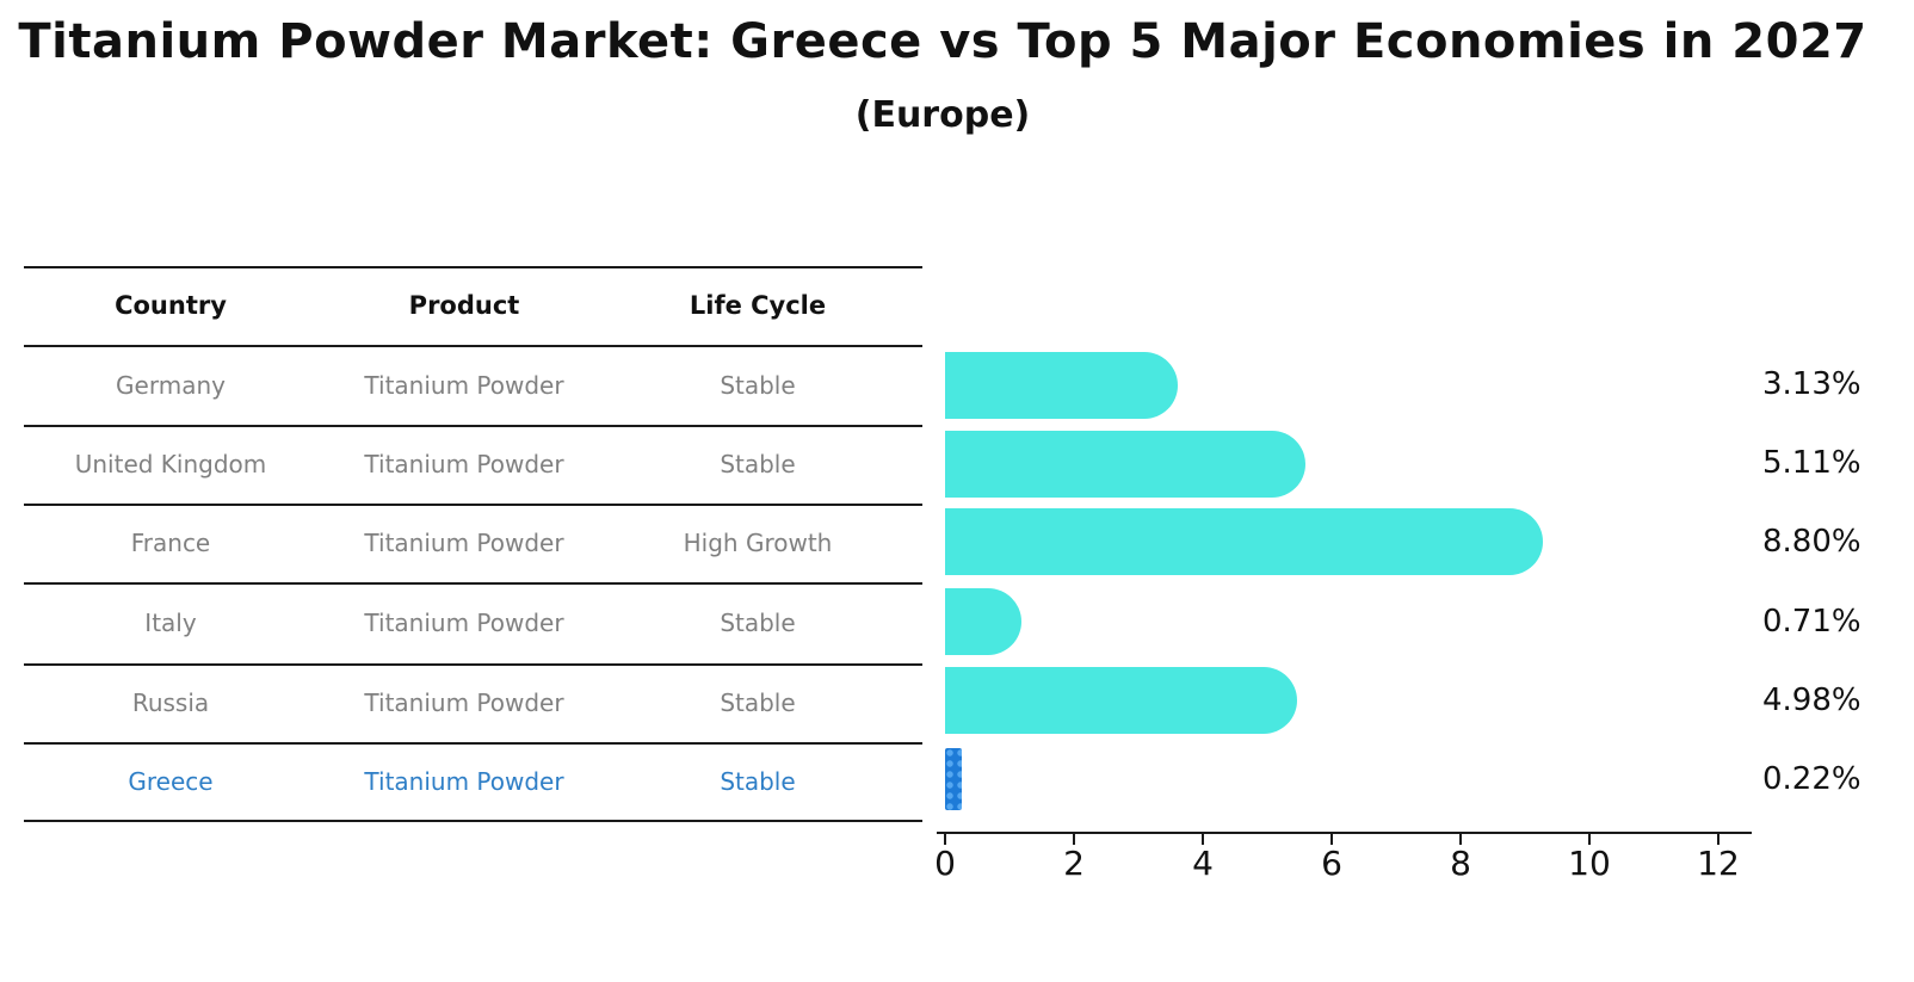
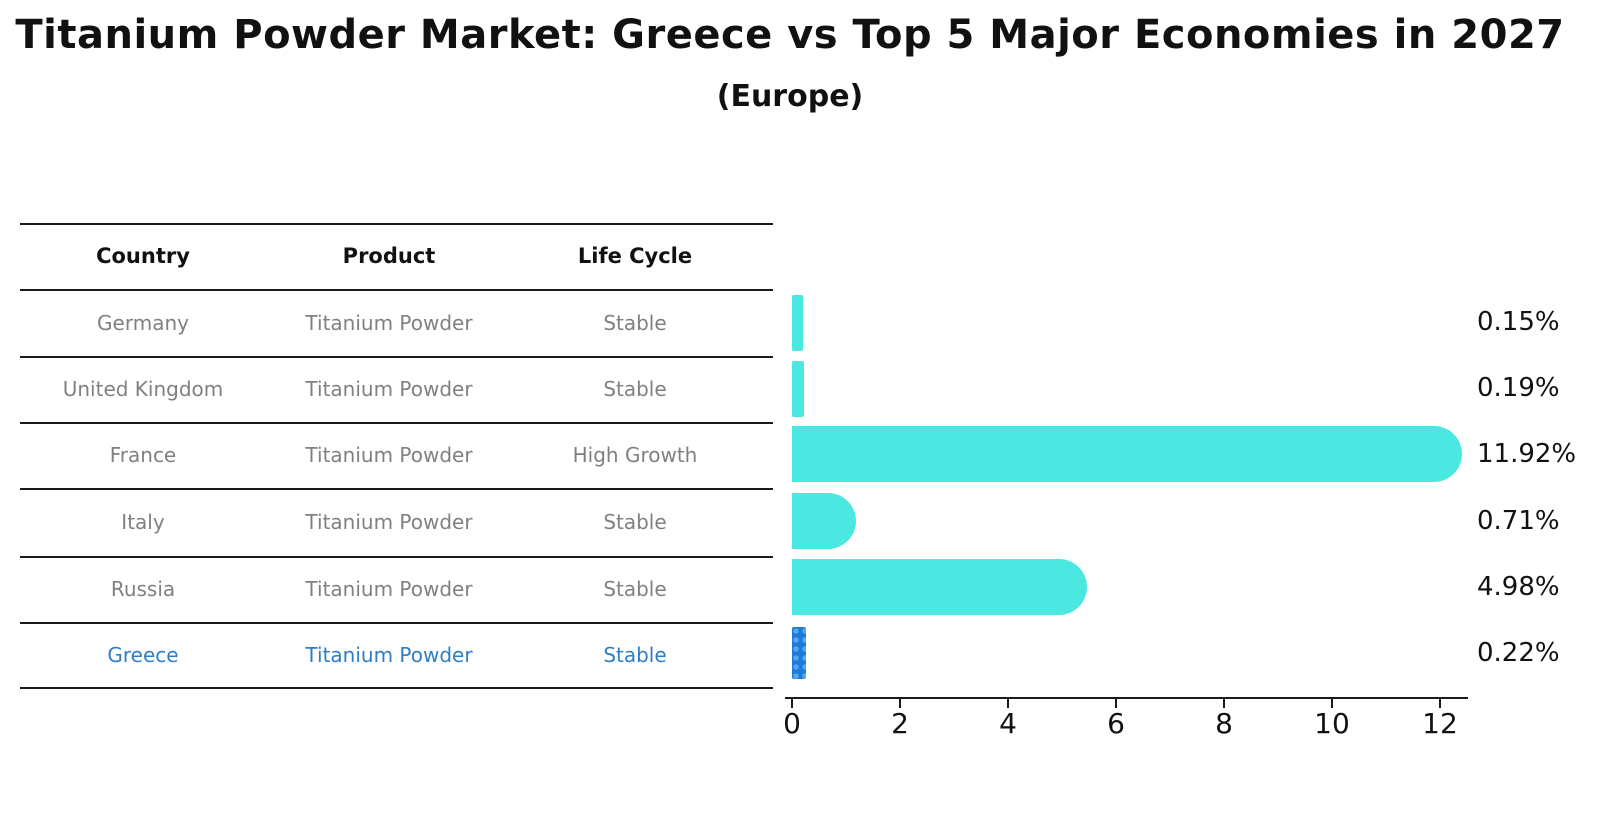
Germany: 3.13% -> 0.15%
United Kingdom: 5.11% -> 0.19%
France: 8.80% -> 11.92%
